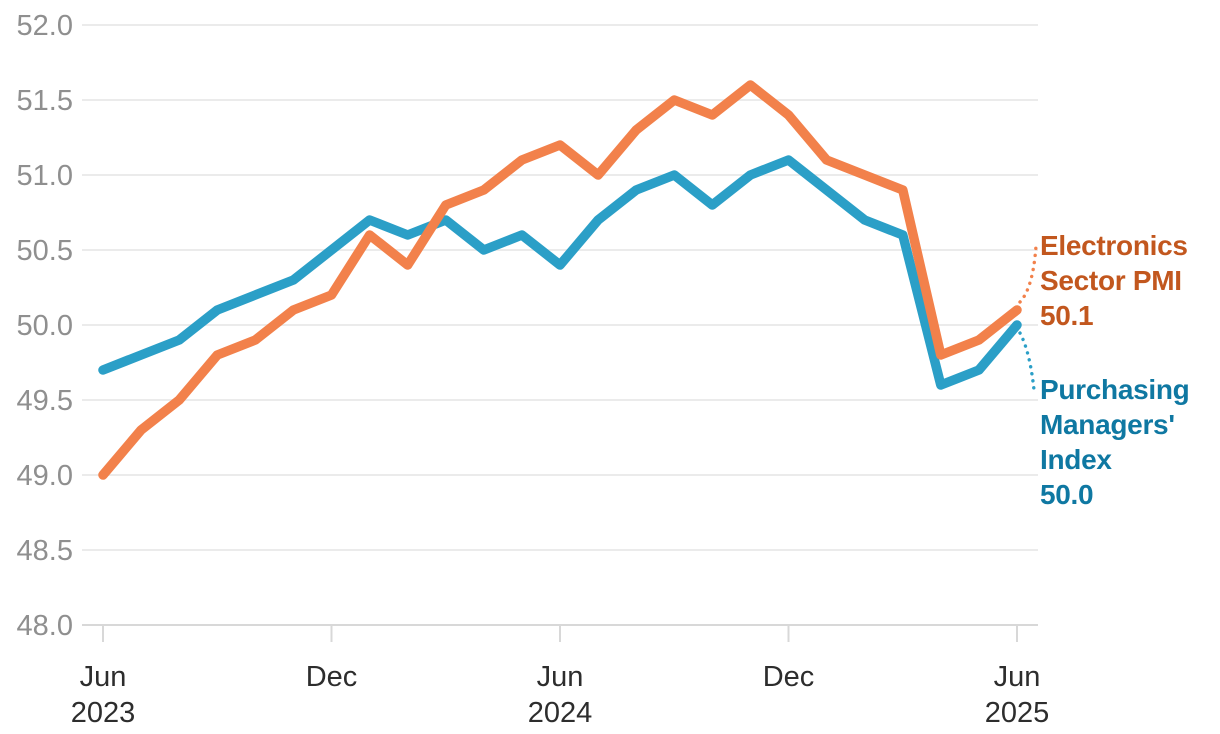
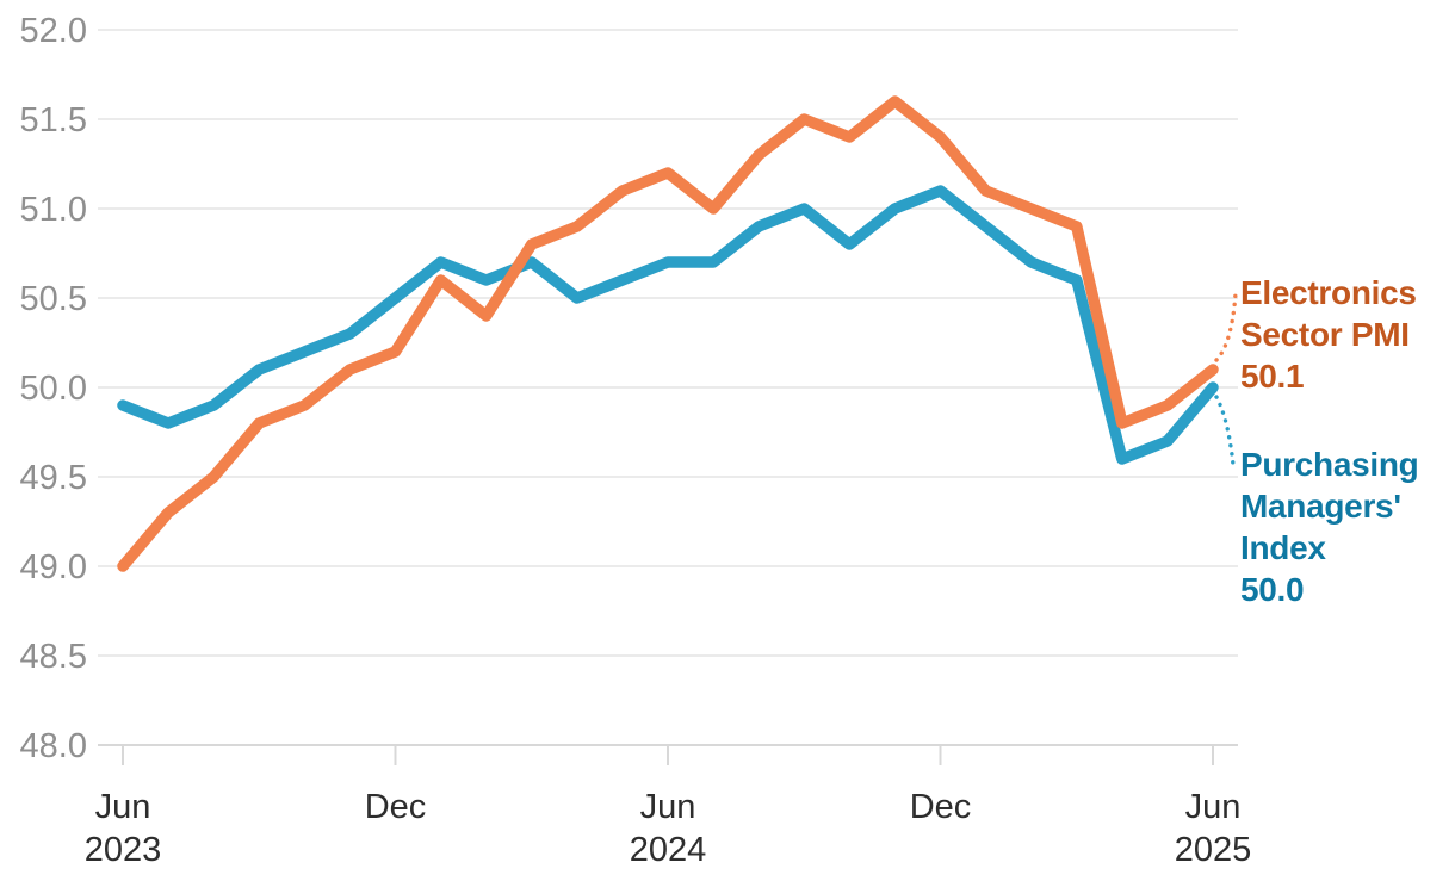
Purchasing Managers' Index/Jun 2023: 49.7 -> 49.9
Purchasing Managers' Index/Jun 2024: 50.4 -> 50.7
